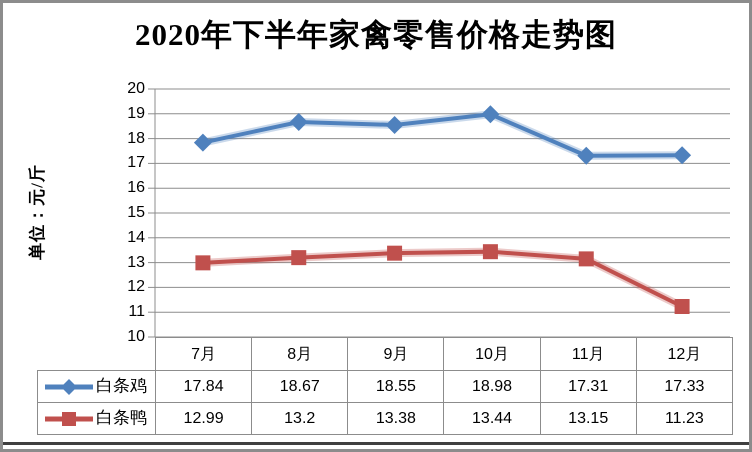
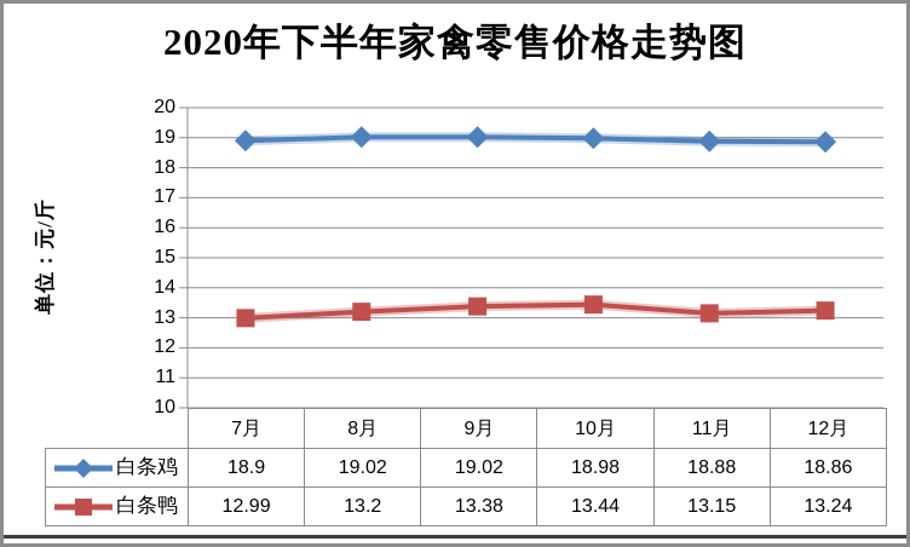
白条鸡/7月: 17.84 -> 18.9
白条鸡/8月: 18.67 -> 19.02
白条鸡/9月: 18.55 -> 19.02
白条鸡/11月: 17.31 -> 18.88
白条鸡/12月: 17.33 -> 18.86
白条鸭/12月: 11.23 -> 13.24
